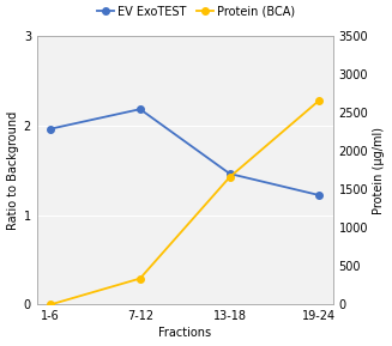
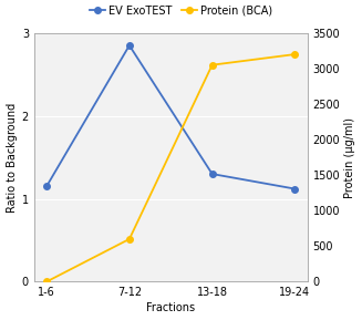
EV ExoTEST/1-6: 1.96 -> 1.15
EV ExoTEST/7-12: 2.18 -> 2.85
Protein (BCA)/7-12: 340 -> 600
EV ExoTEST/13-18: 1.46 -> 1.30
Protein (BCA)/13-18: 1660 -> 3050
EV ExoTEST/19-24: 1.22 -> 1.12
Protein (BCA)/19-24: 2660 -> 3200
